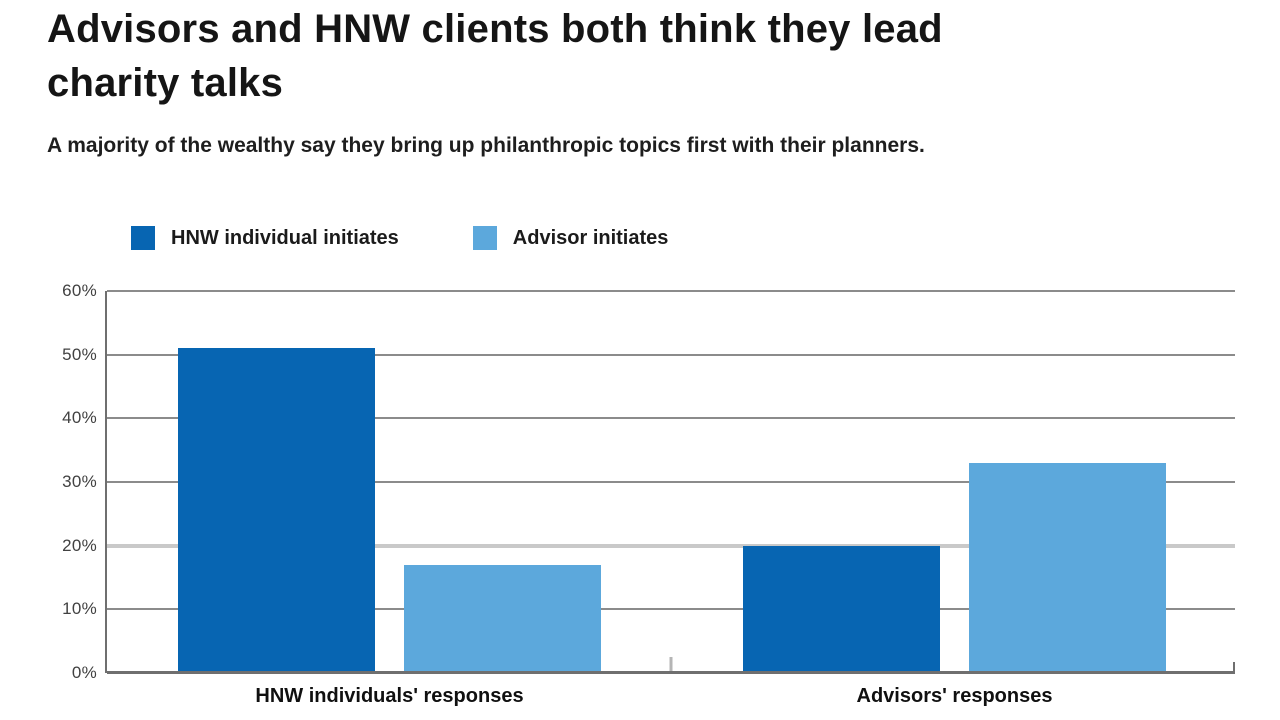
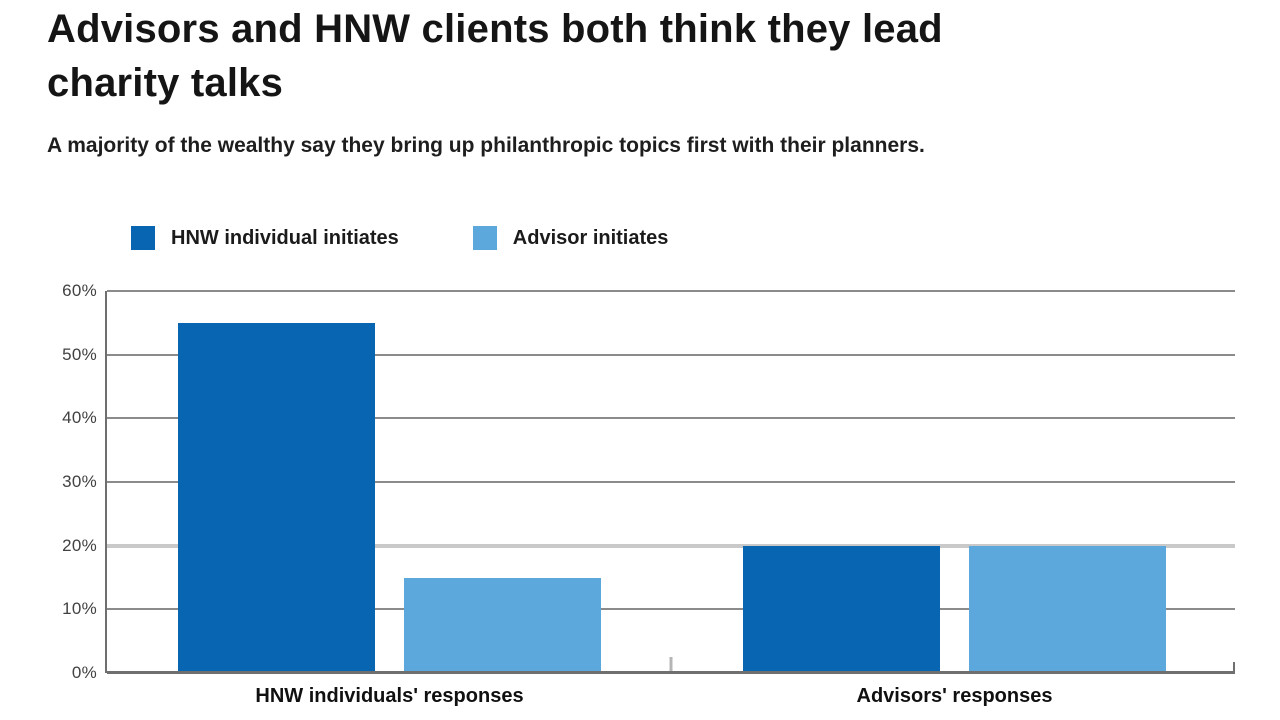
HNW individual initiates/HNW individuals' responses: 51% -> 55%
Advisor initiates/HNW individuals' responses: 17% -> 15%
Advisor initiates/Advisors' responses: 33% -> 20%
